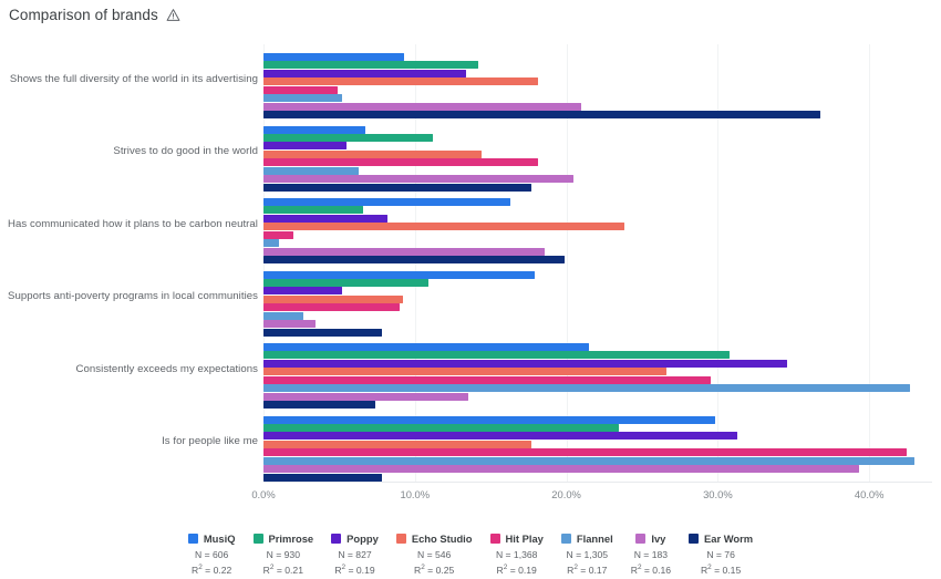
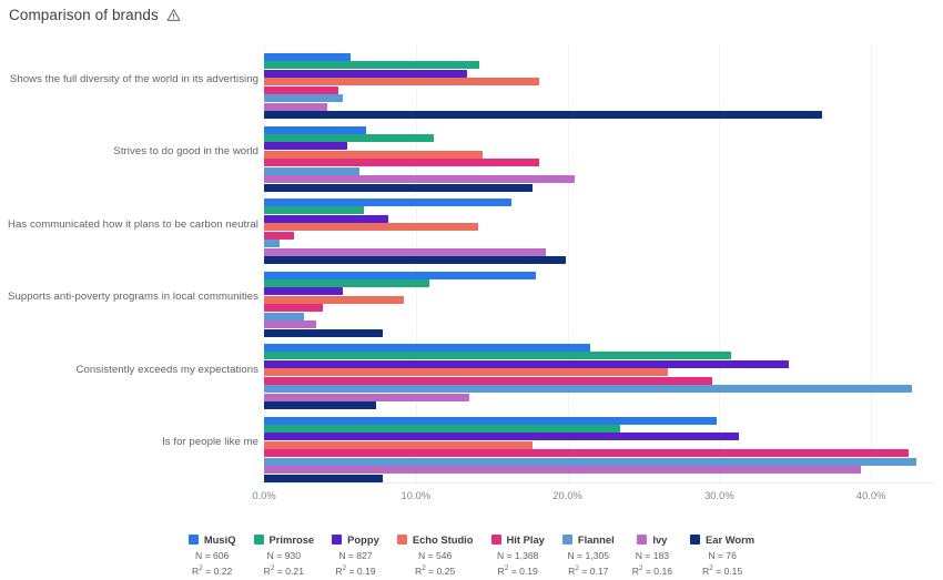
MusiQ/Shows the full diversity of the world in its advertising: 9.3% -> 5.7%
Ivy/Shows the full diversity of the world in its advertising: 21.0% -> 4.2%
Echo Studio/Has communicated how it plans to be carbon neutral: 23.8% -> 14.1%
Hit Play/Supports anti-poverty programs in local communities: 9.0% -> 3.9%
